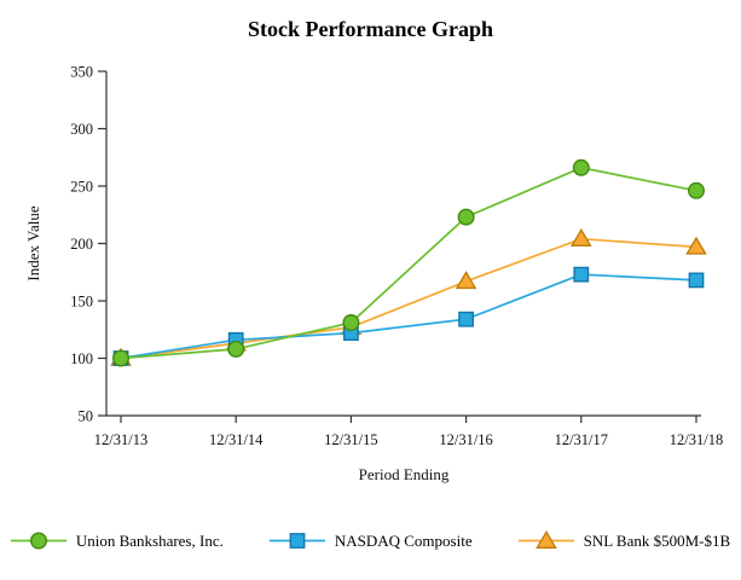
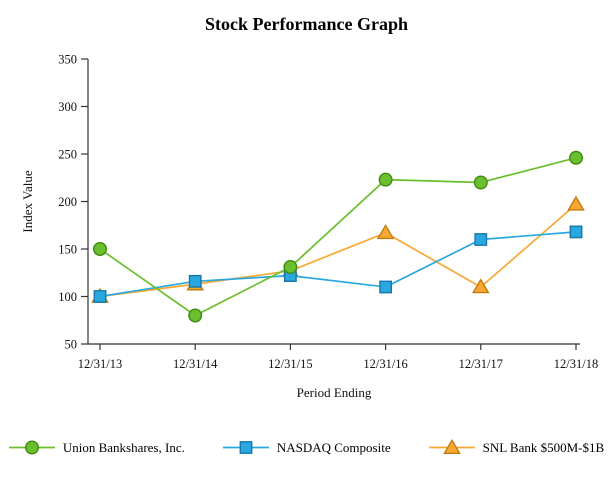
Union Bankshares, Inc./12/31/13: 100 -> 150
Union Bankshares, Inc./12/31/14: 110 -> 80
NASDAQ Composite/12/31/16: 130 -> 110
Union Bankshares, Inc./12/31/17: 270 -> 220
NASDAQ Composite/12/31/17: 170 -> 160
SNL Bank $500M-$1B/12/31/17: 200 -> 110
